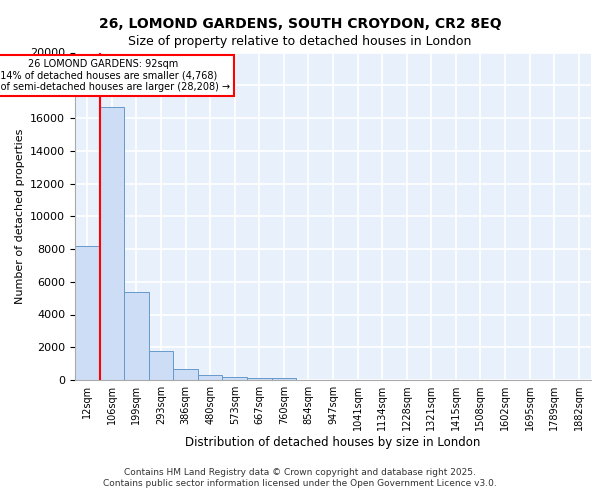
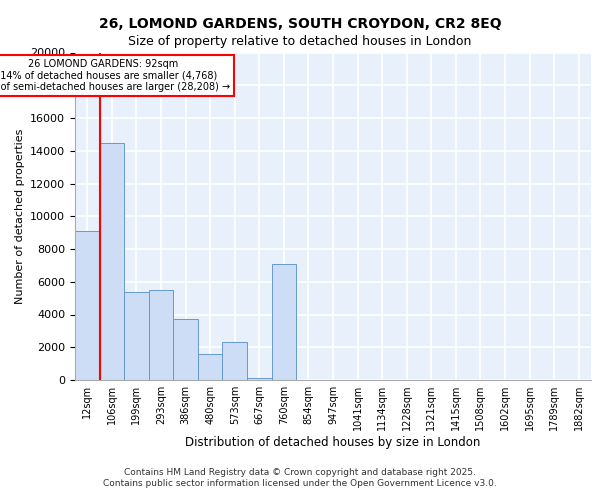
12sqm: 8200 -> 9100
106sqm: 16700 -> 14500
293sqm: 1800 -> 5500
386sqm: 700 -> 3700
480sqm: 300 -> 1600
573sqm: 200 -> 2300
760sqm: 100 -> 7100
